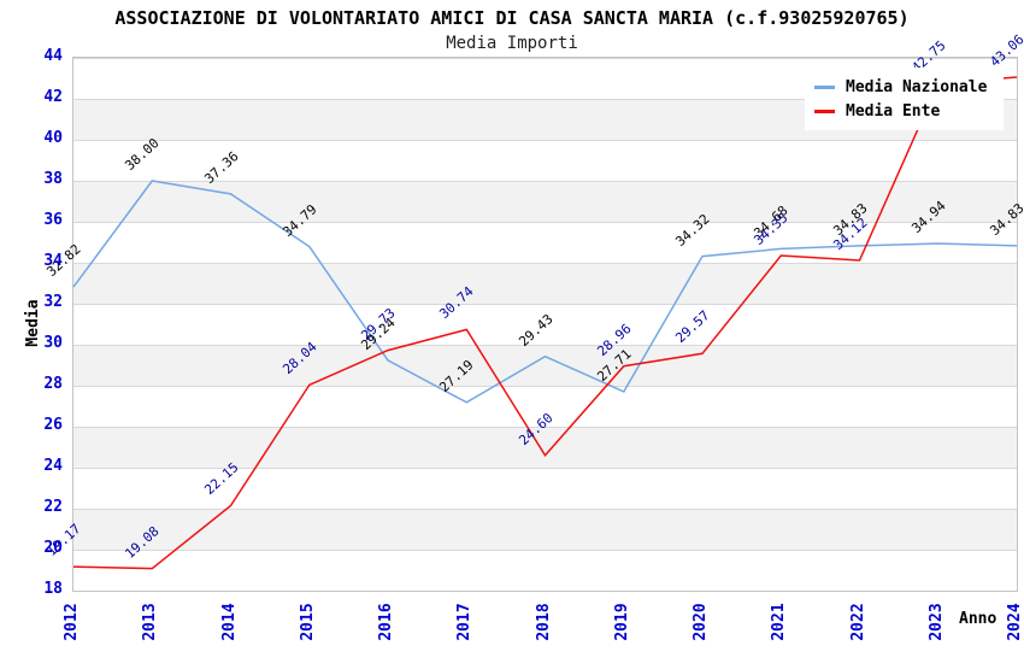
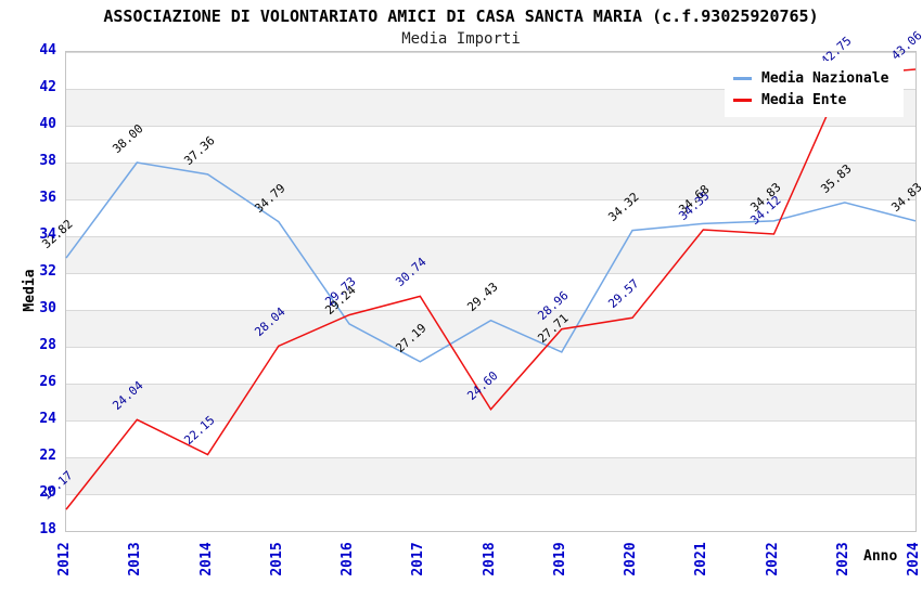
Media Ente/2013: 19.08 -> 24.04
Media Nazionale/2023: 34.94 -> 35.83
